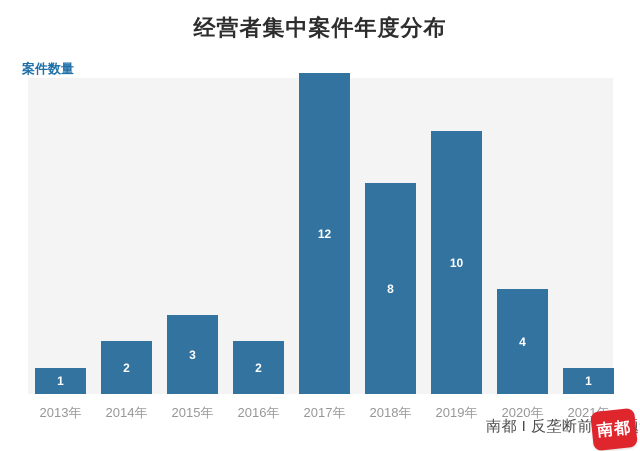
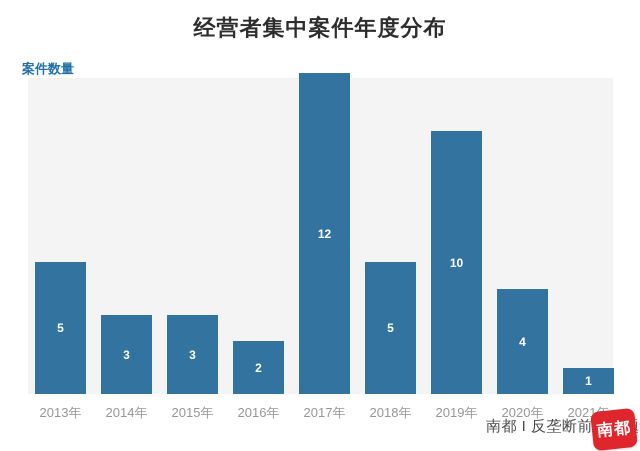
2013年: 1 -> 5
2014年: 2 -> 3
2018年: 8 -> 5
